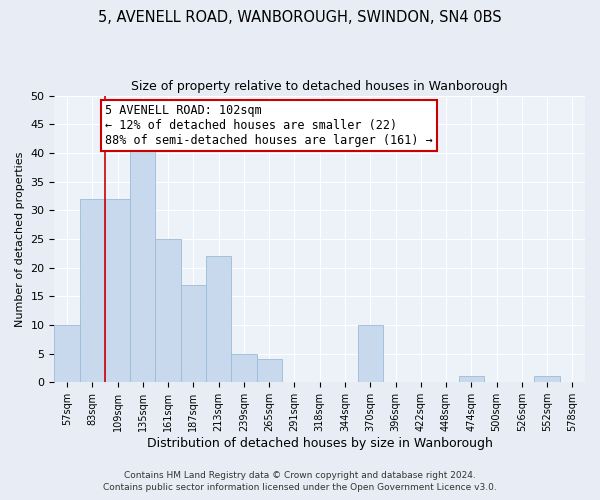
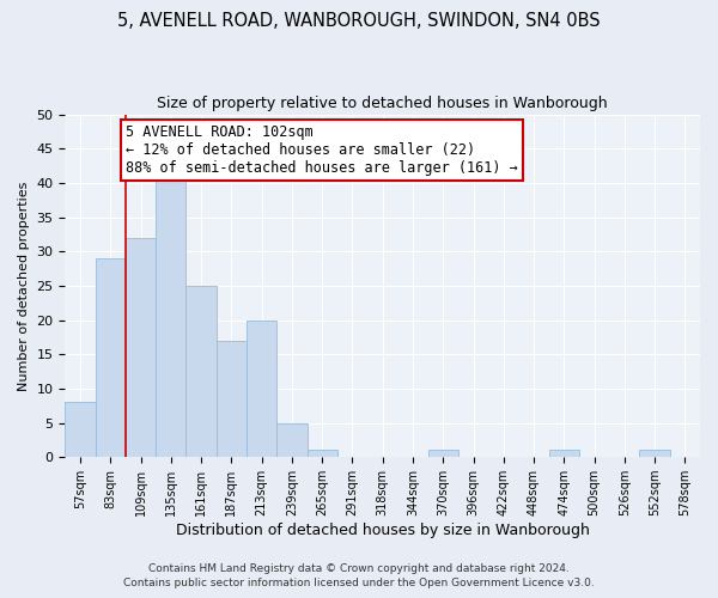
57sqm: 10 -> 8
83sqm: 32 -> 29
213sqm: 22 -> 20
265sqm: 4 -> 1
370sqm: 10 -> 1
